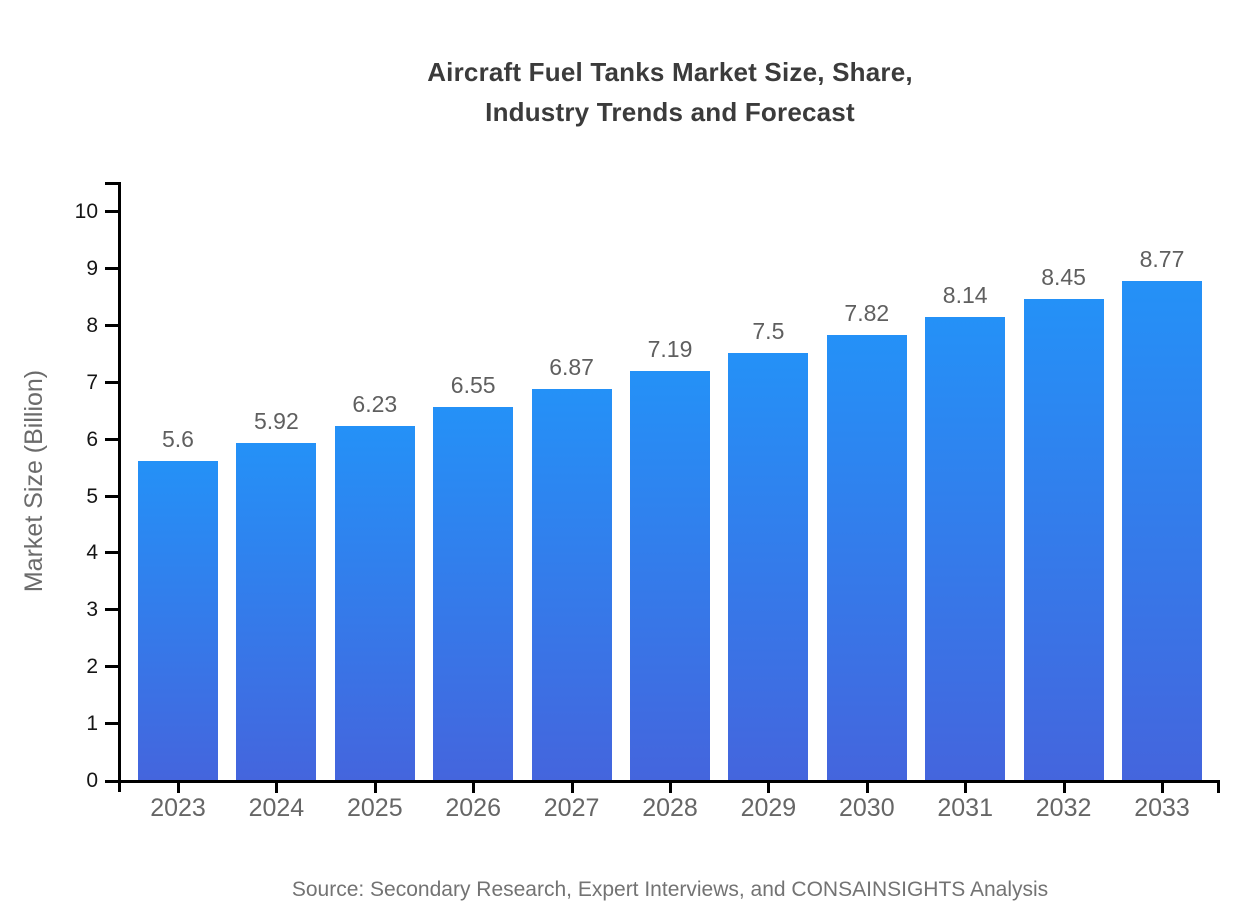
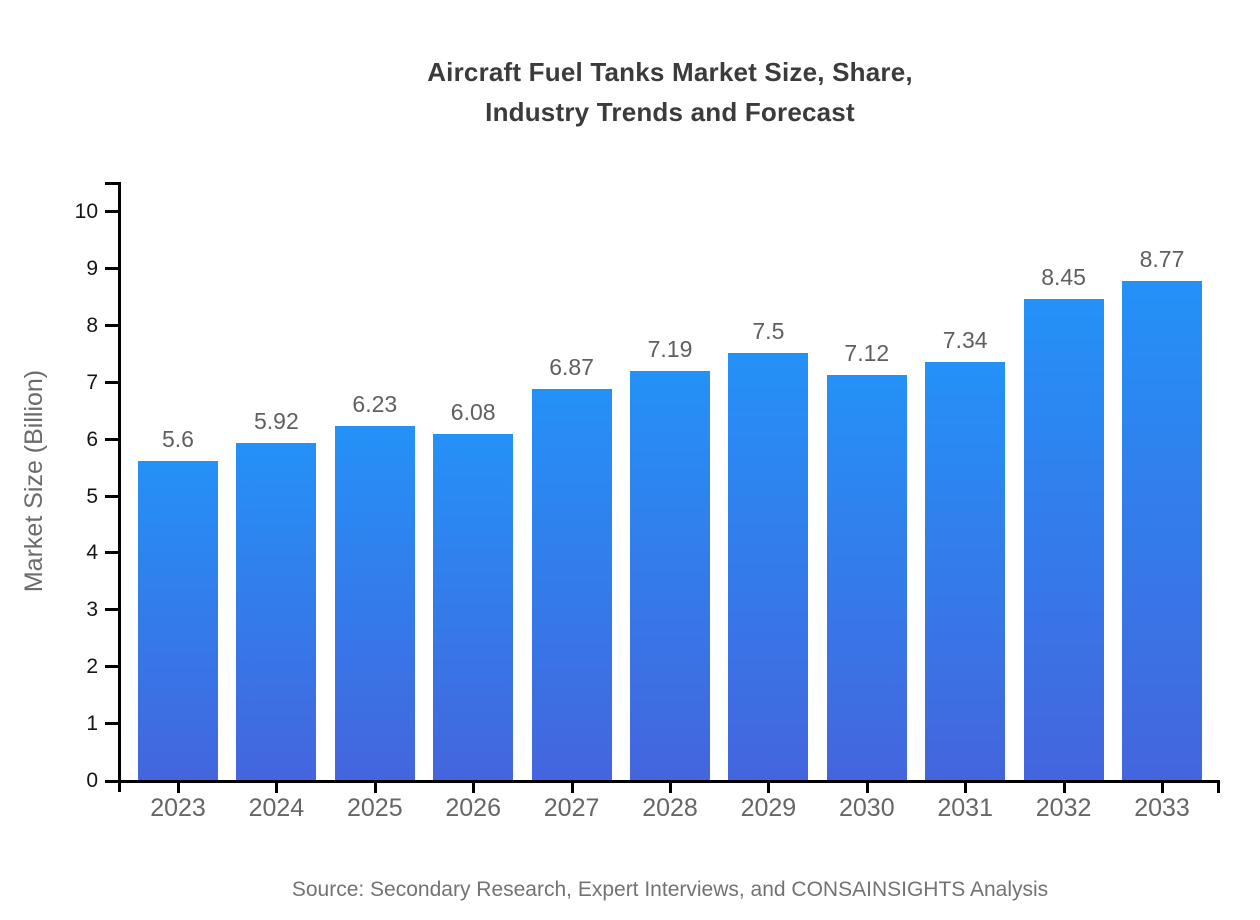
2026: 6.55 -> 6.08
2030: 7.82 -> 7.12
2031: 8.14 -> 7.34
